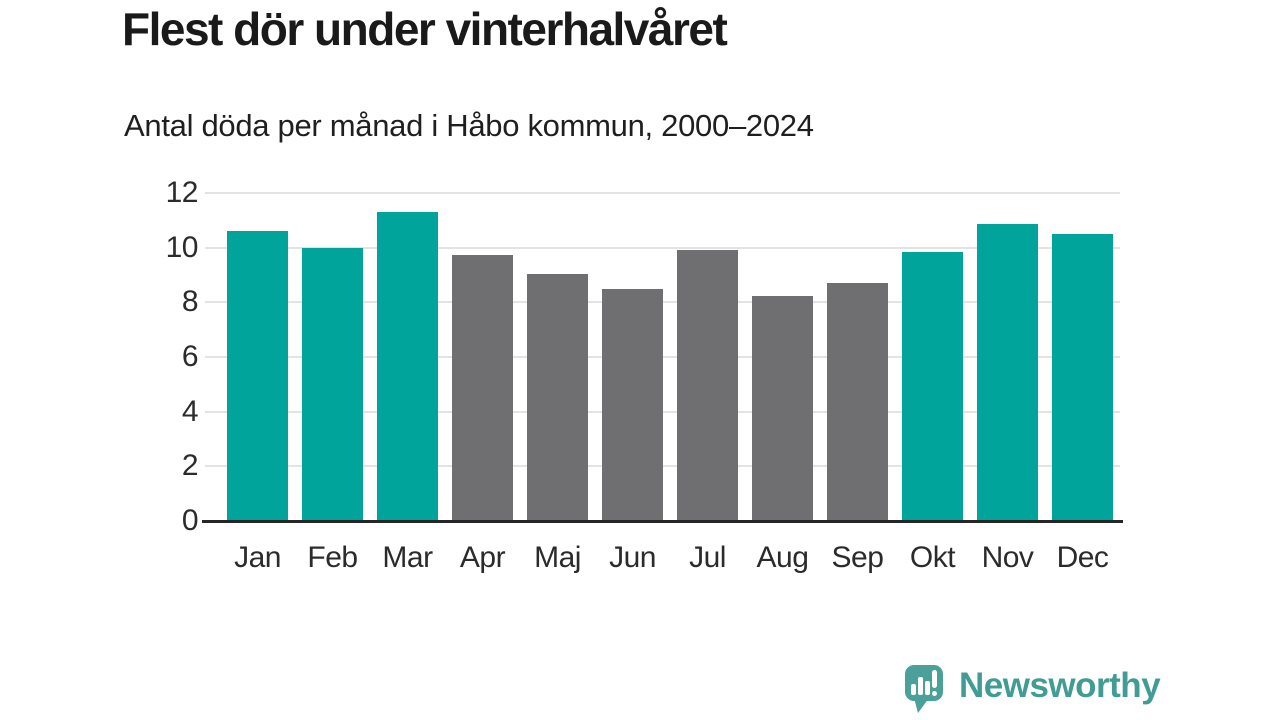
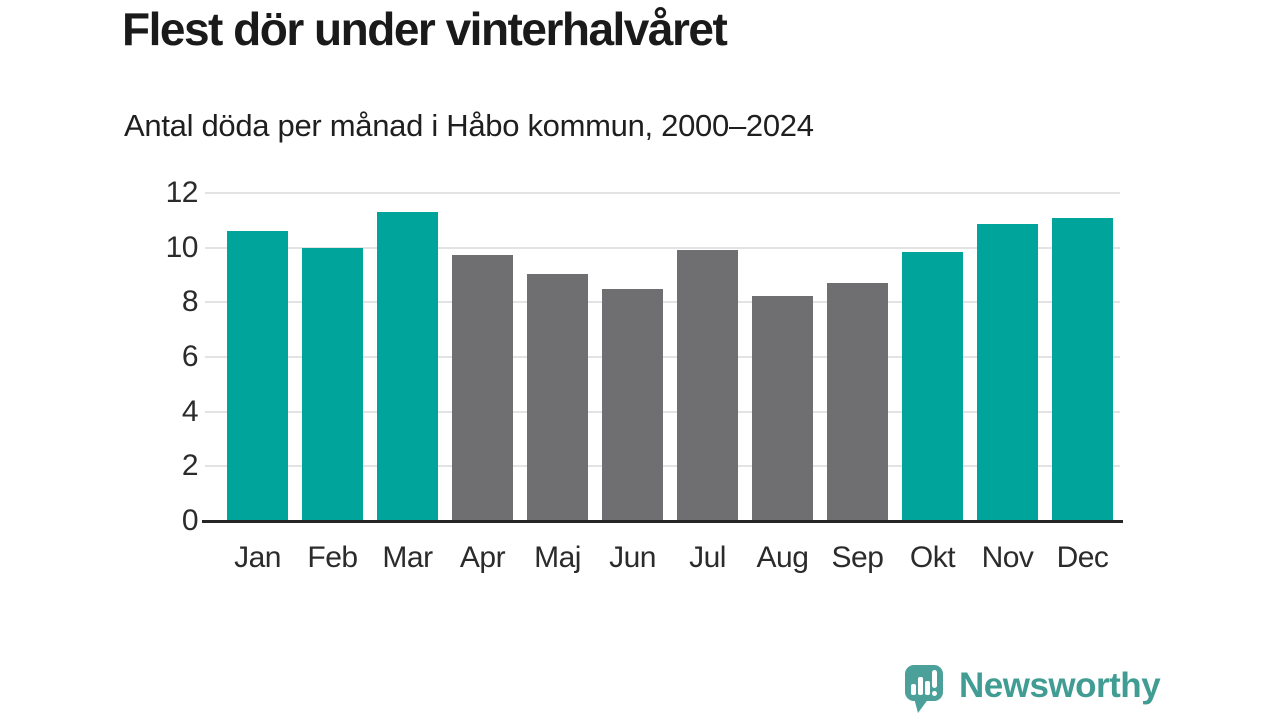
Dec: 10.5 -> 11.1
